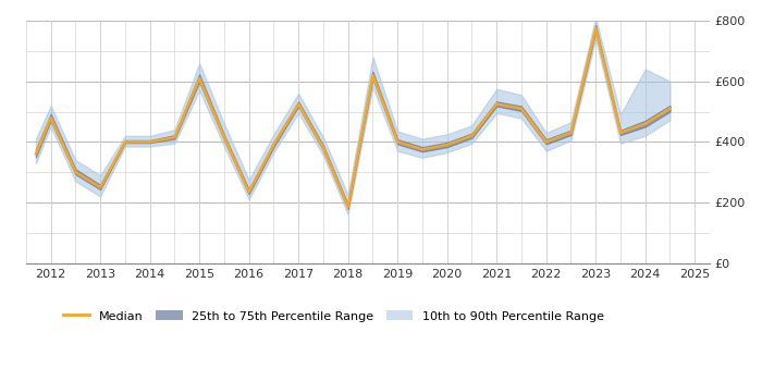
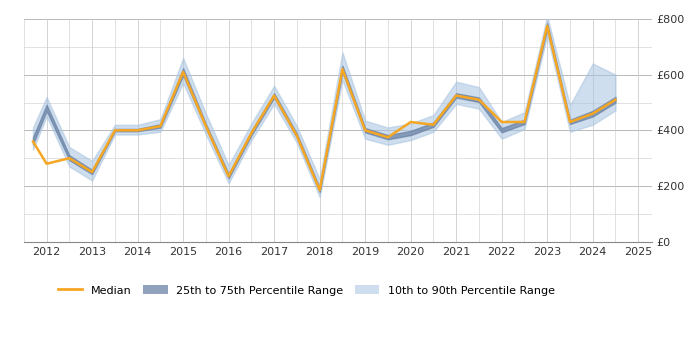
Median/2012: £480 -> £280
Median/2020: £390 -> £430
Median/2022: £400 -> £430
